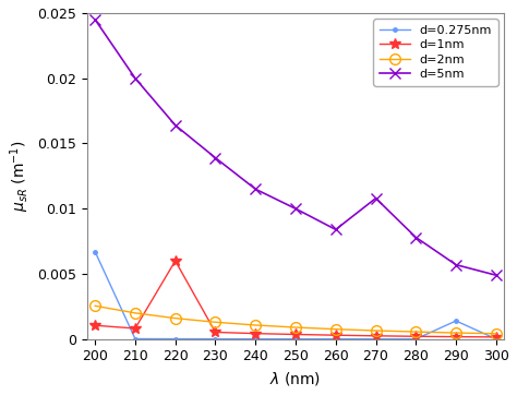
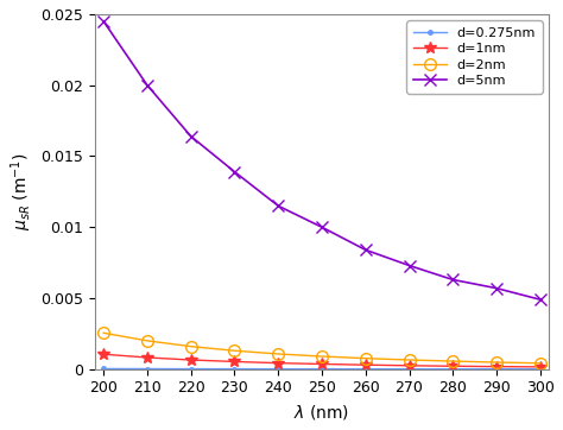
d=0.275nm/200: 0.0067 -> 0.0000
d=1nm/220: 0.0060 -> 0.0006
d=5nm/270: 0.0108 -> 0.0073
d=5nm/280: 0.0078 -> 0.0063
d=0.275nm/290: 0.0014 -> 0.0000
